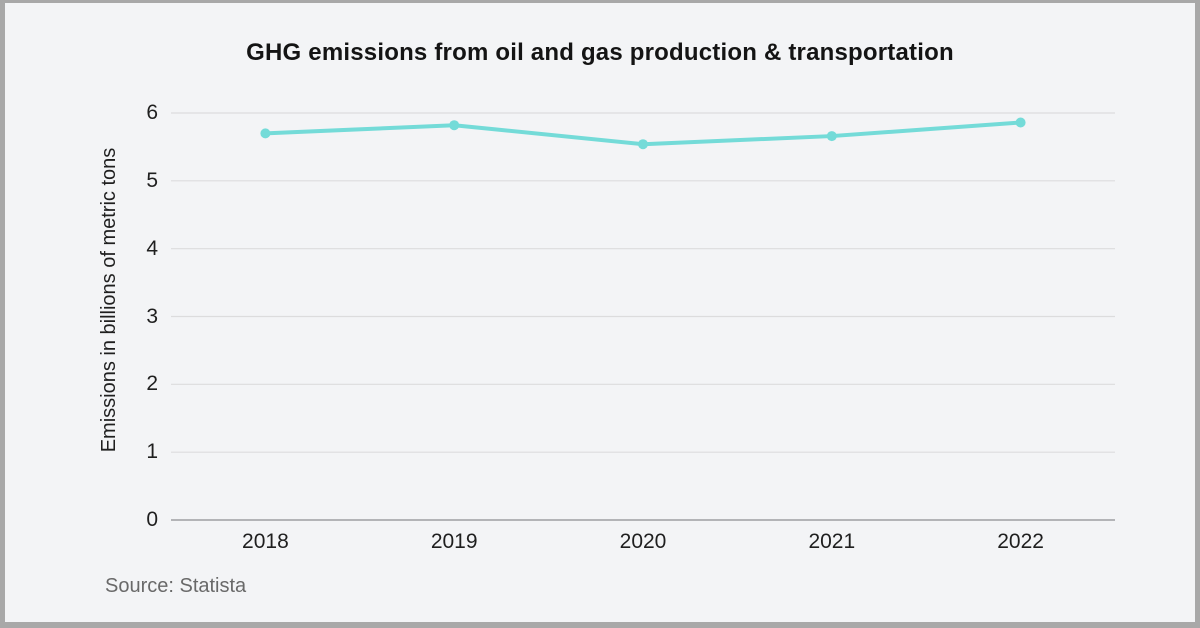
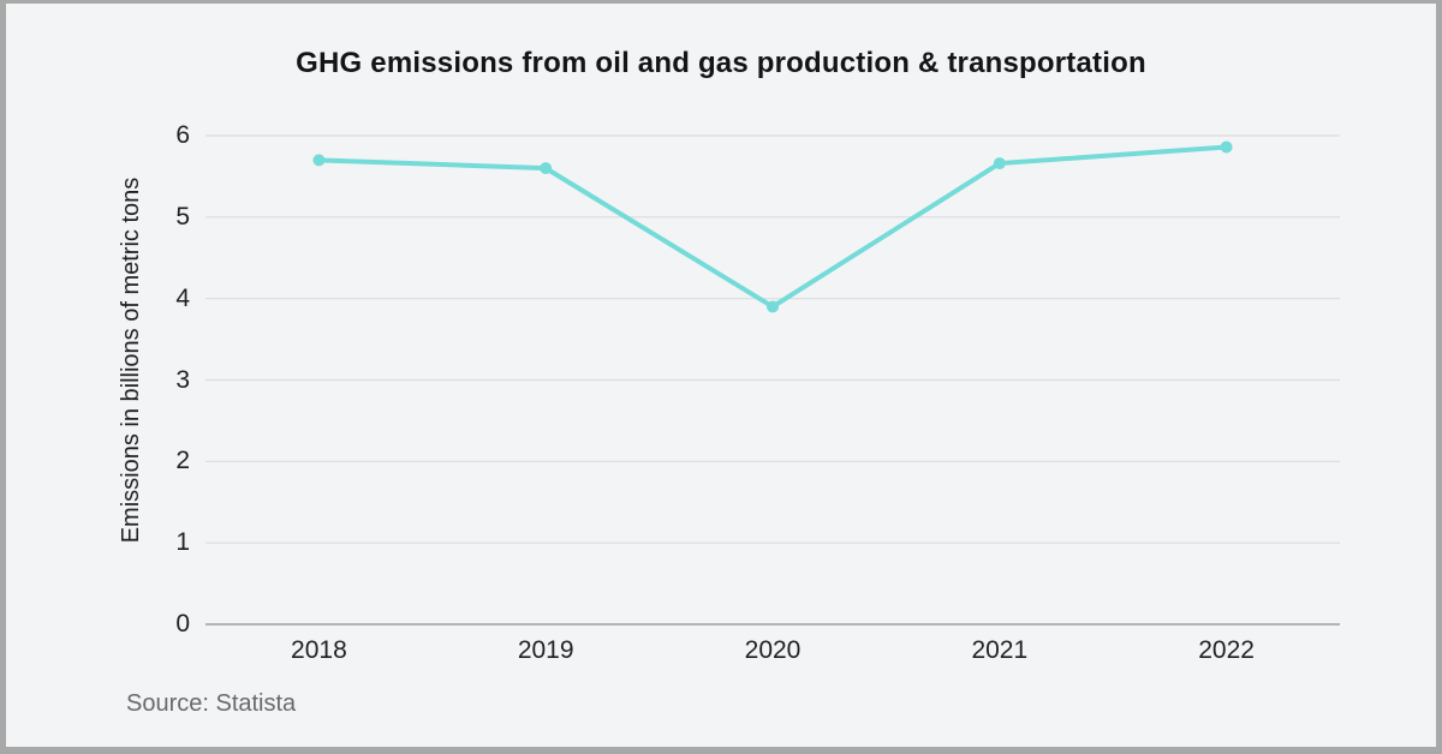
2019: 5.8 -> 5.6
2020: 5.5 -> 3.9
